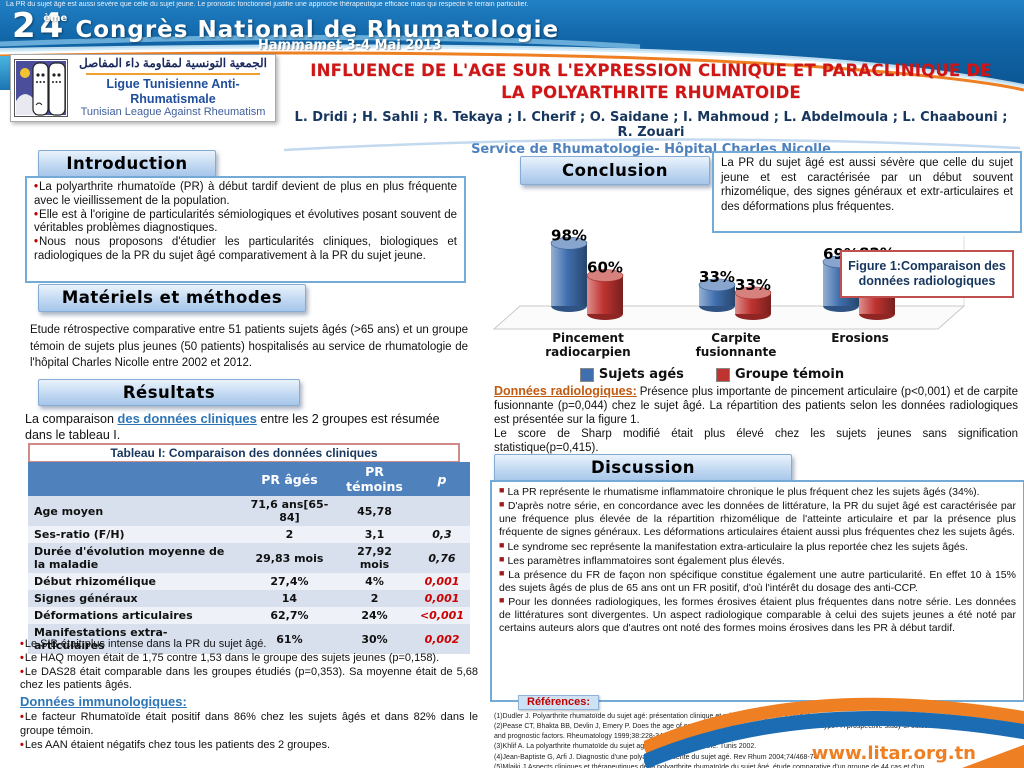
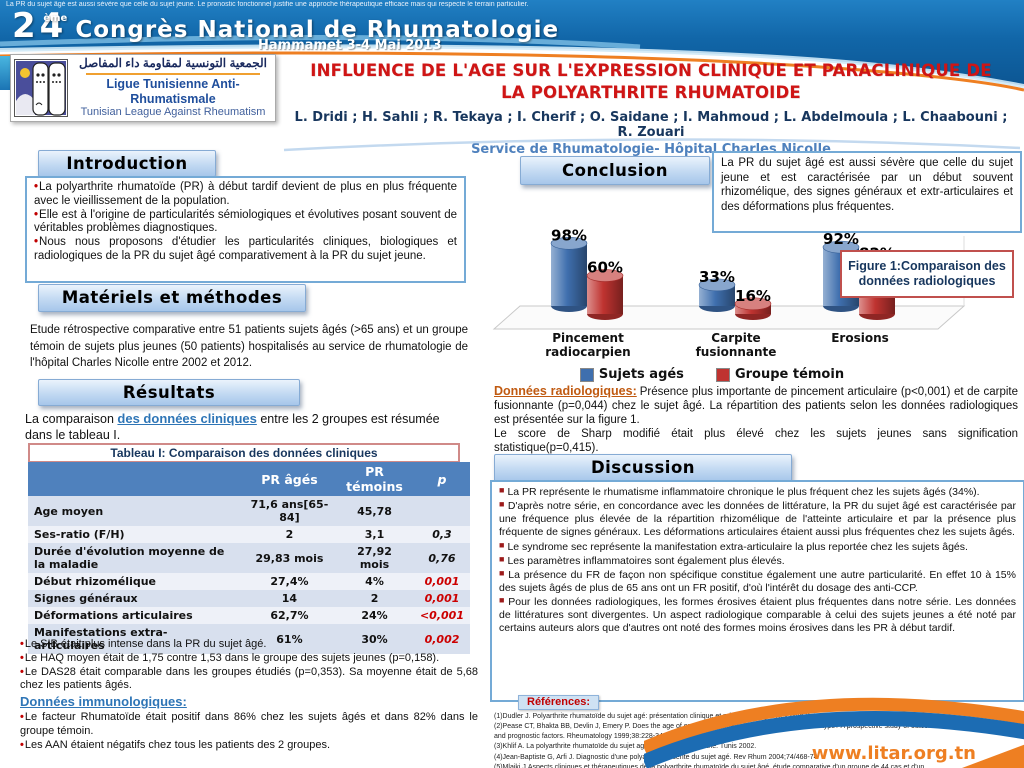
Groupe témoin/Carpite fusionnante: 33% -> 16%
Sujets agés/Erosions: 69% -> 92%
